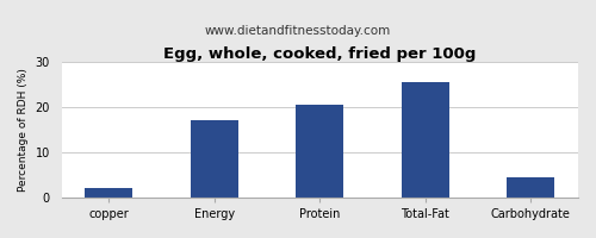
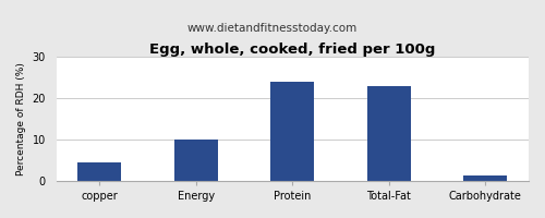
copper: 2.0 -> 4.5
Energy: 17.0 -> 10.0
Protein: 20.5 -> 24.0
Total-Fat: 25.5 -> 23.0
Carbohydrate: 4.5 -> 1.2
